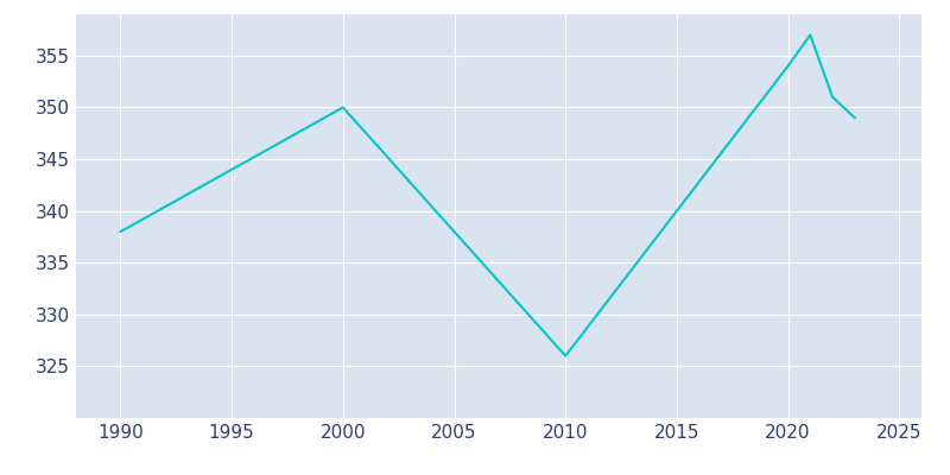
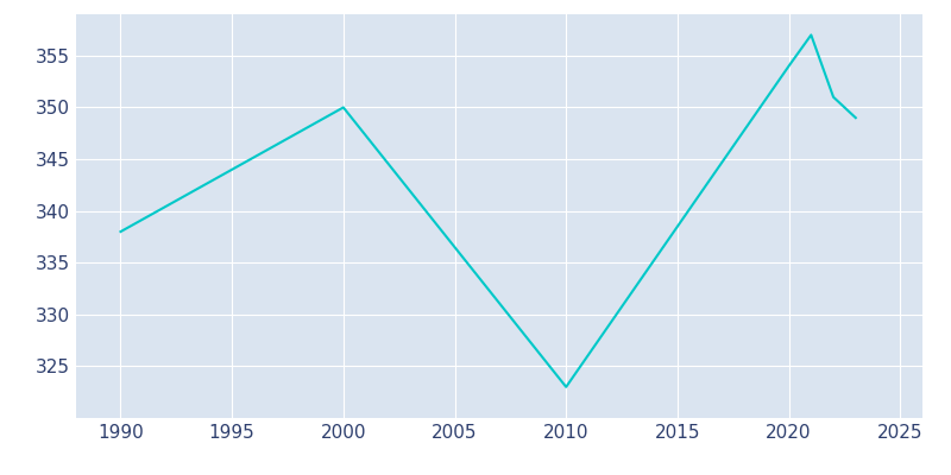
2010: 326 -> 323
